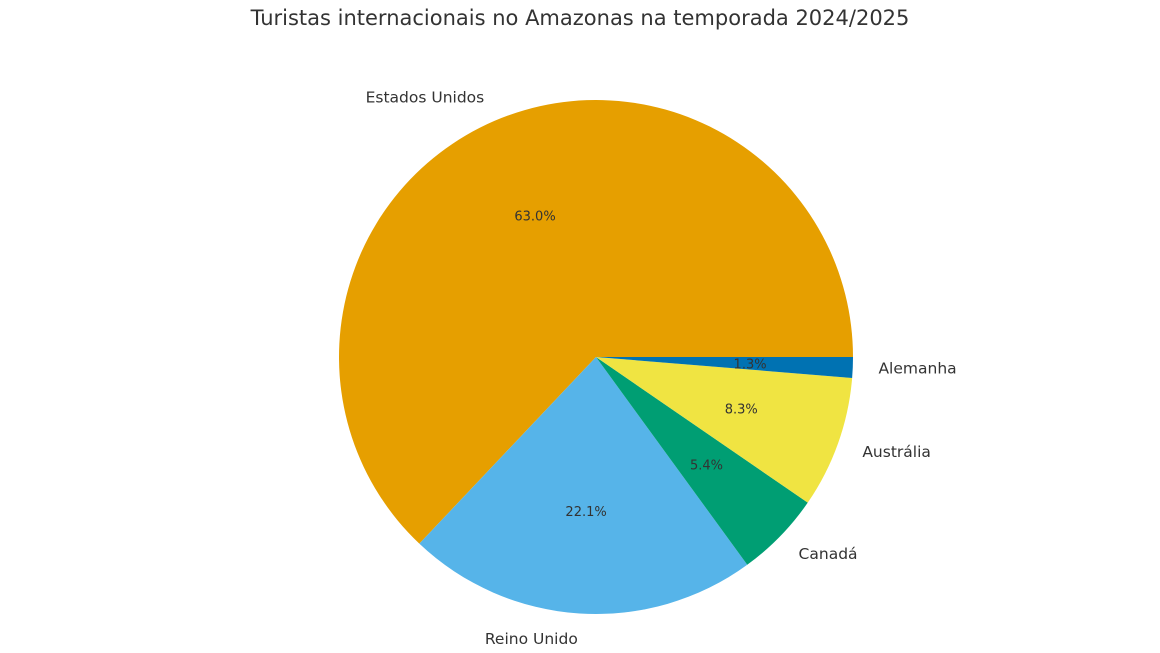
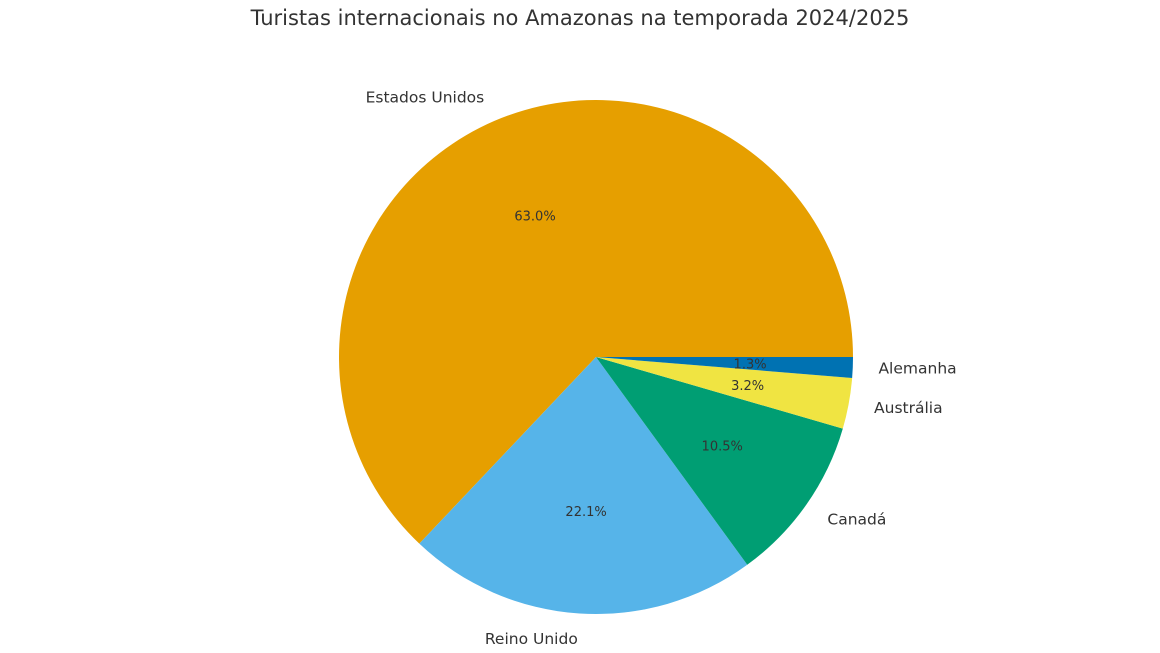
Canadá: 5.4% -> 10.5%
Austrália: 8.3% -> 3.2%
